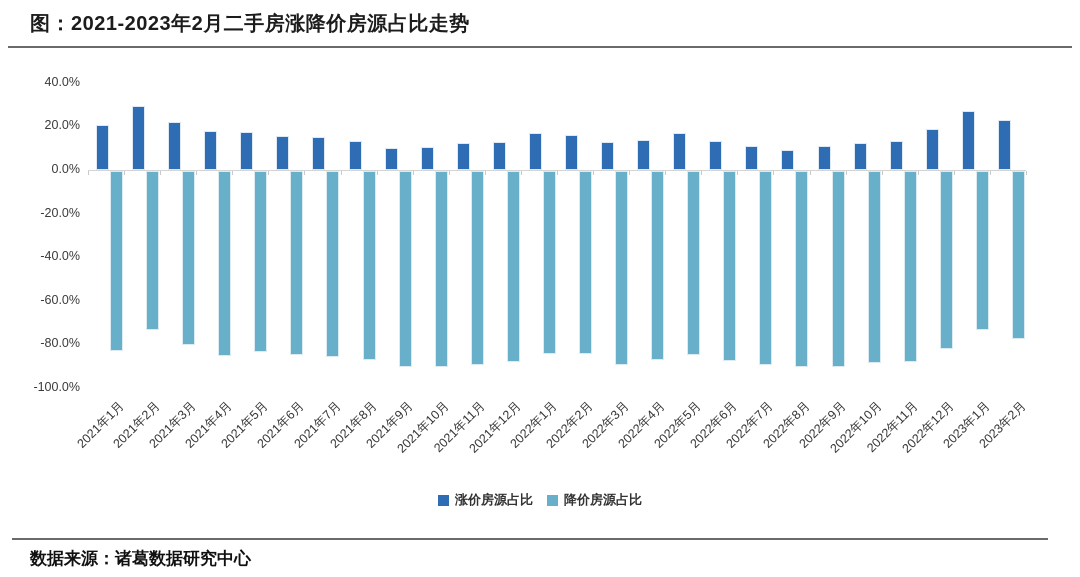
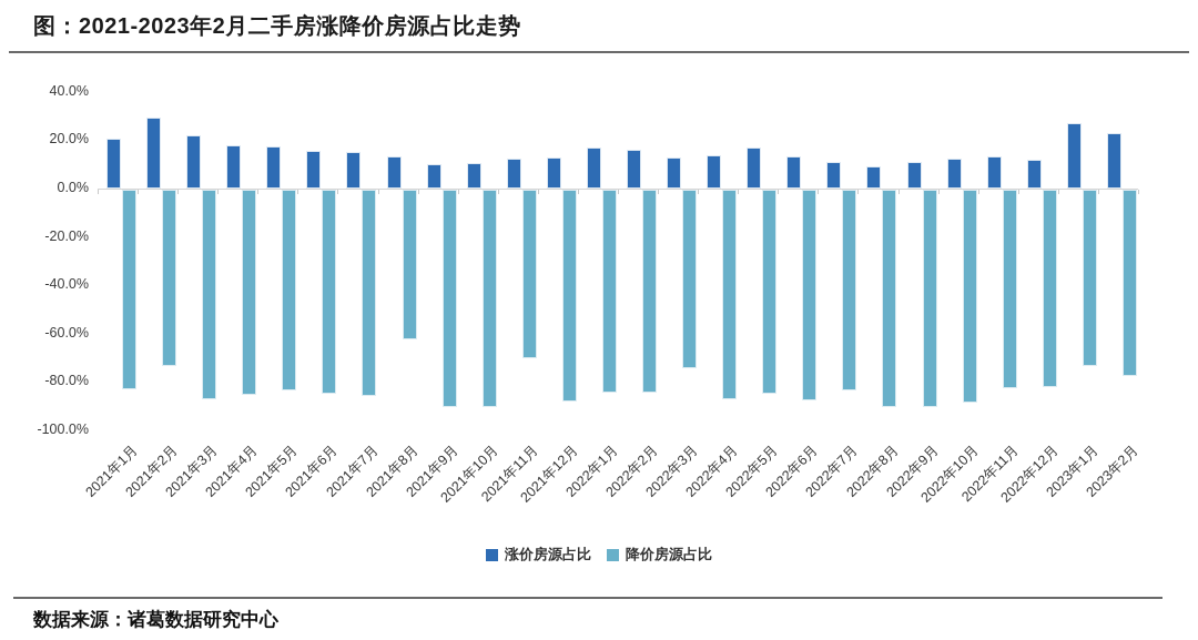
降价房源占比/2021年3月: -80% -> -87%
降价房源占比/2021年8月: -87% -> -62%
降价房源占比/2021年11月: -89% -> -70%
降价房源占比/2022年3月: -89% -> -74%
降价房源占比/2022年7月: -89% -> -83%
降价房源占比/2022年11月: -88% -> -82%
涨价房源占比/2022年12月: 19% -> 12%
